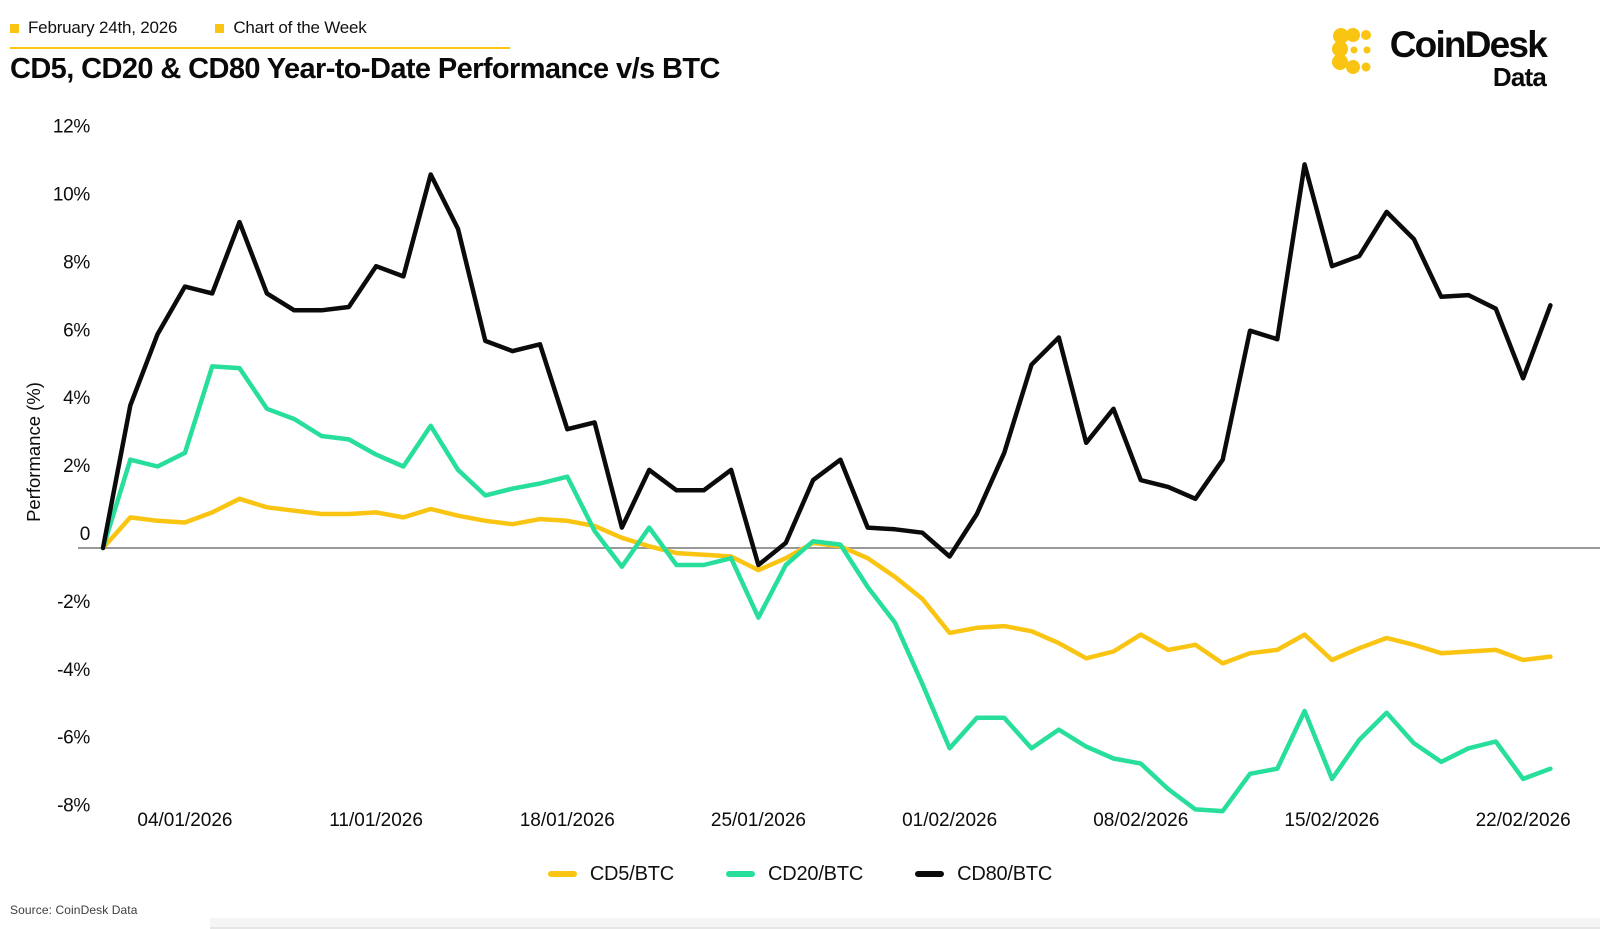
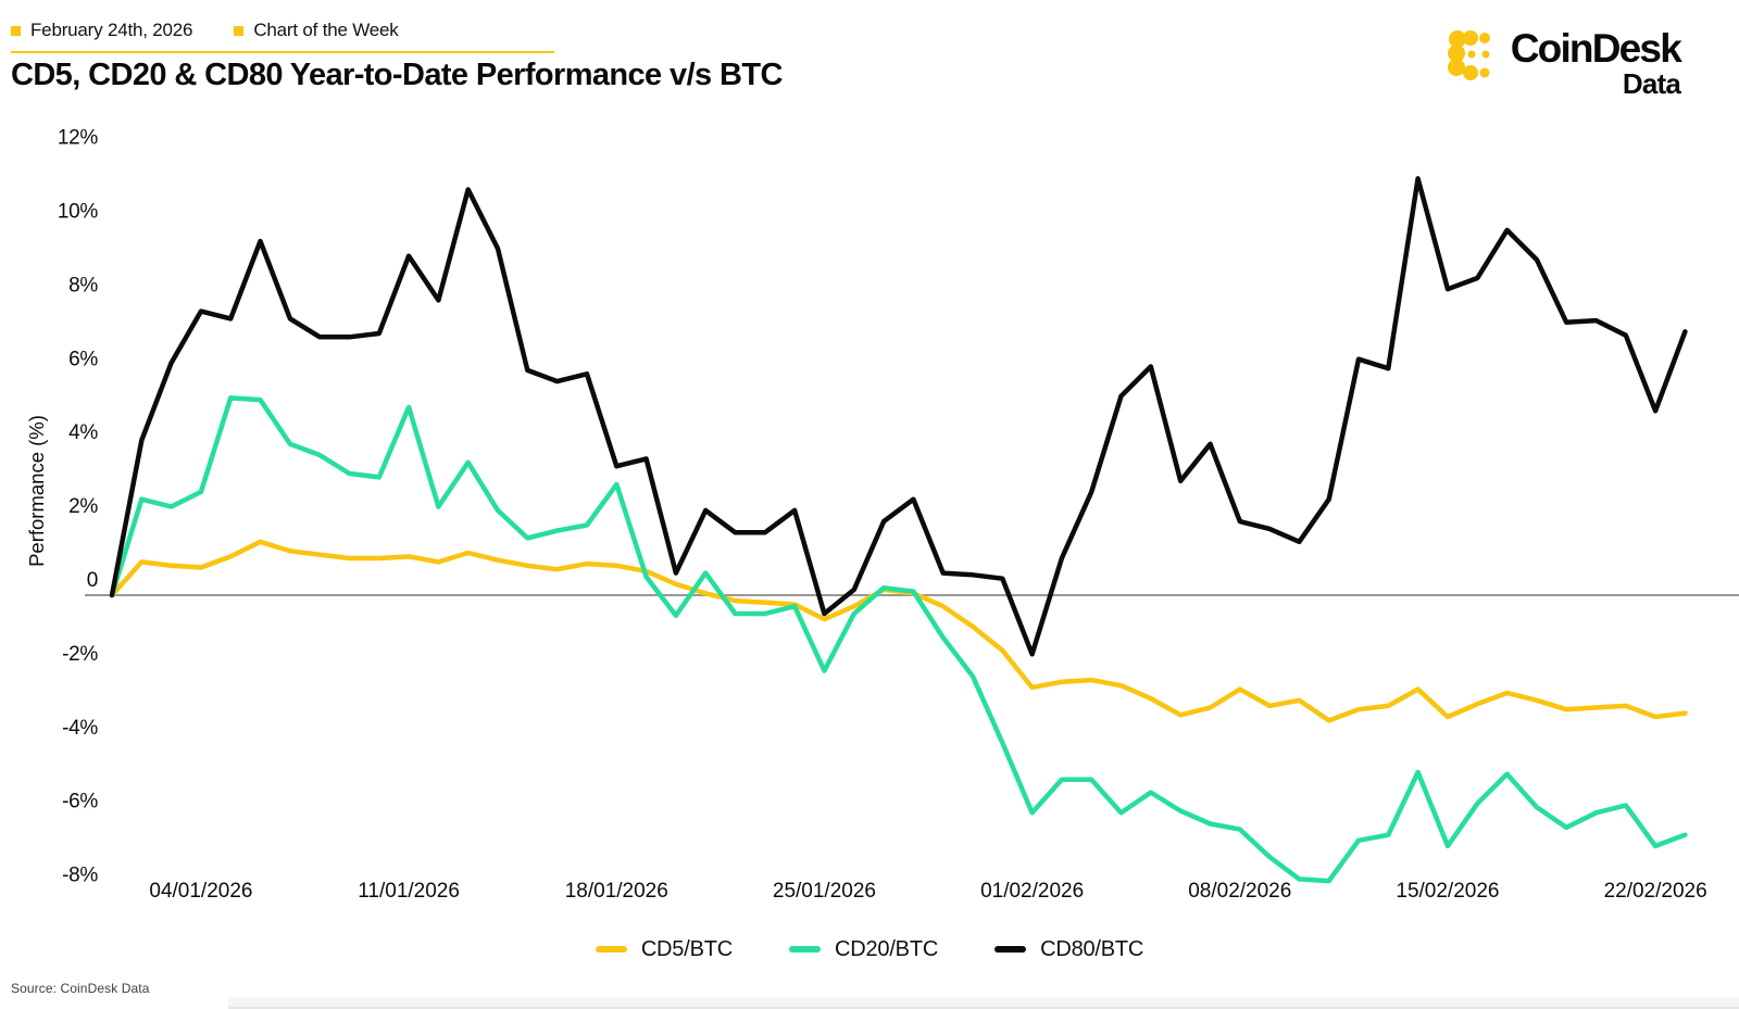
CD20/BTC/11/01/2026: 2.8% -> 5.1%
CD80/BTC/11/01/2026: 8.3% -> 9.2%
CD20/BTC/18/01/2026: 2.1% -> 3.0%
CD80/BTC/01/02/2026: -0.2% -> -1.6%
